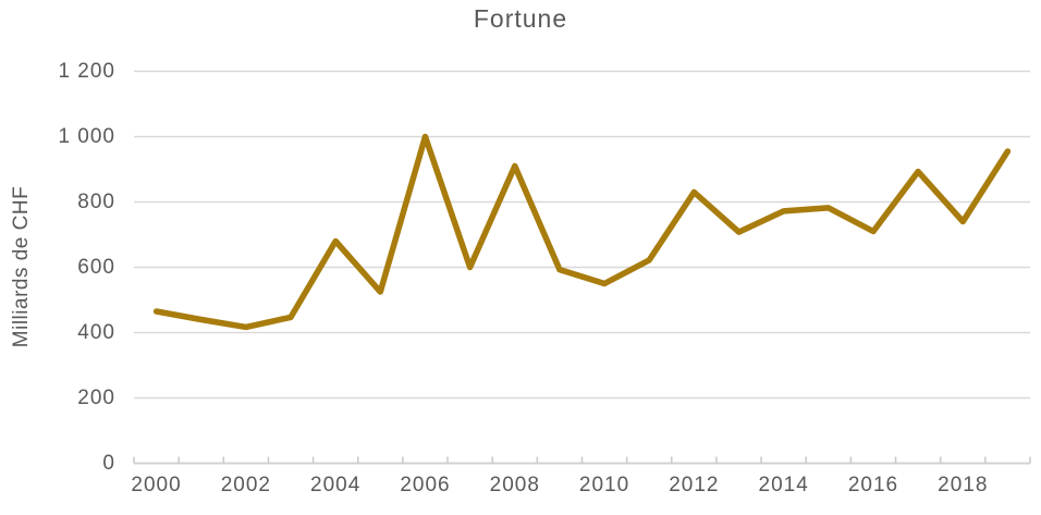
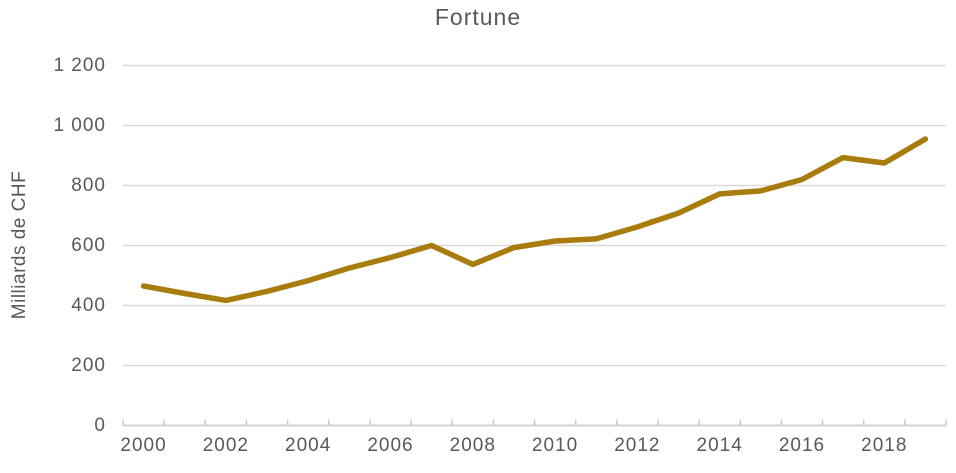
2004: 680 -> 480
2006: 1000 -> 560
2008: 910 -> 540
2010: 550 -> 620
2012: 830 -> 660
2016: 710 -> 820
2018: 740 -> 880
